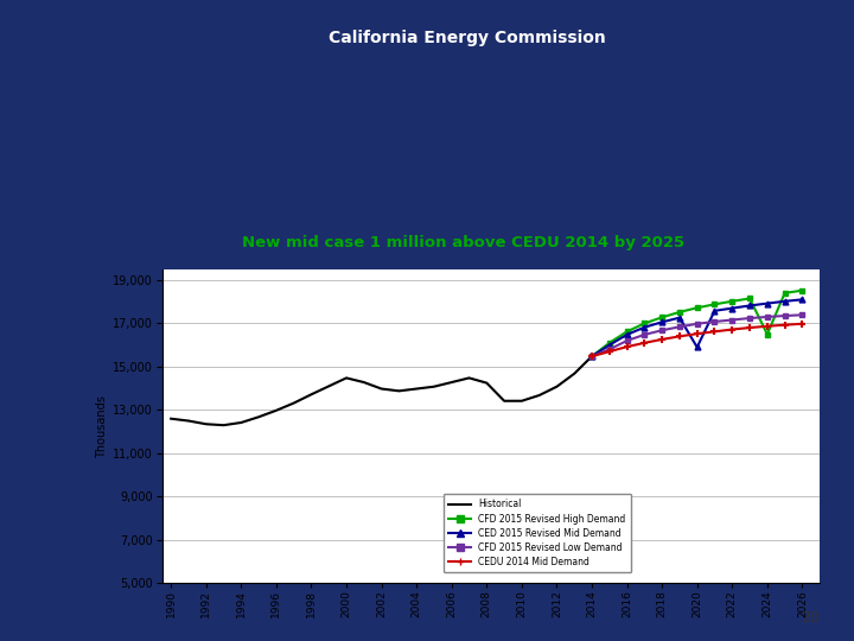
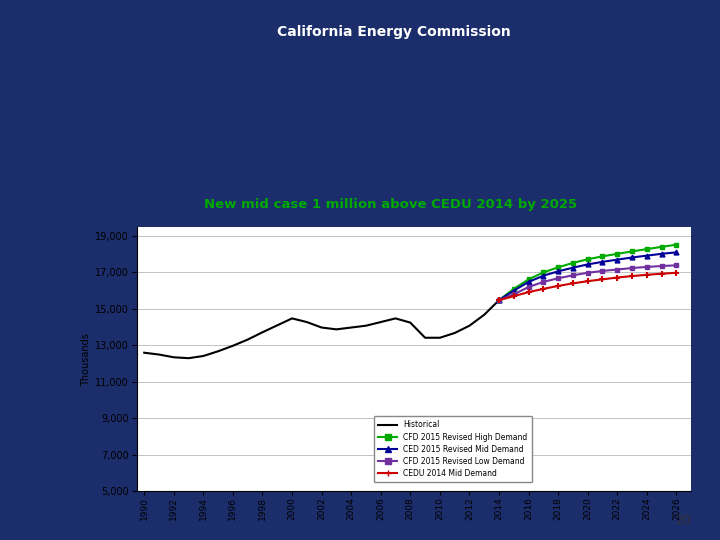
CED 2015 Revised Mid Demand/2020: 15,900 -> 17,400
CFD 2015 Revised High Demand/2024: 16,500 -> 18,300
